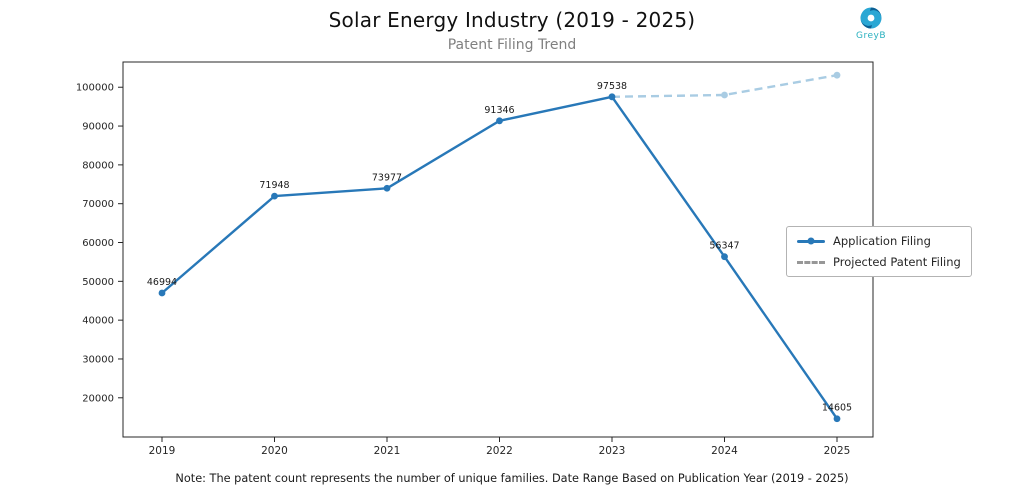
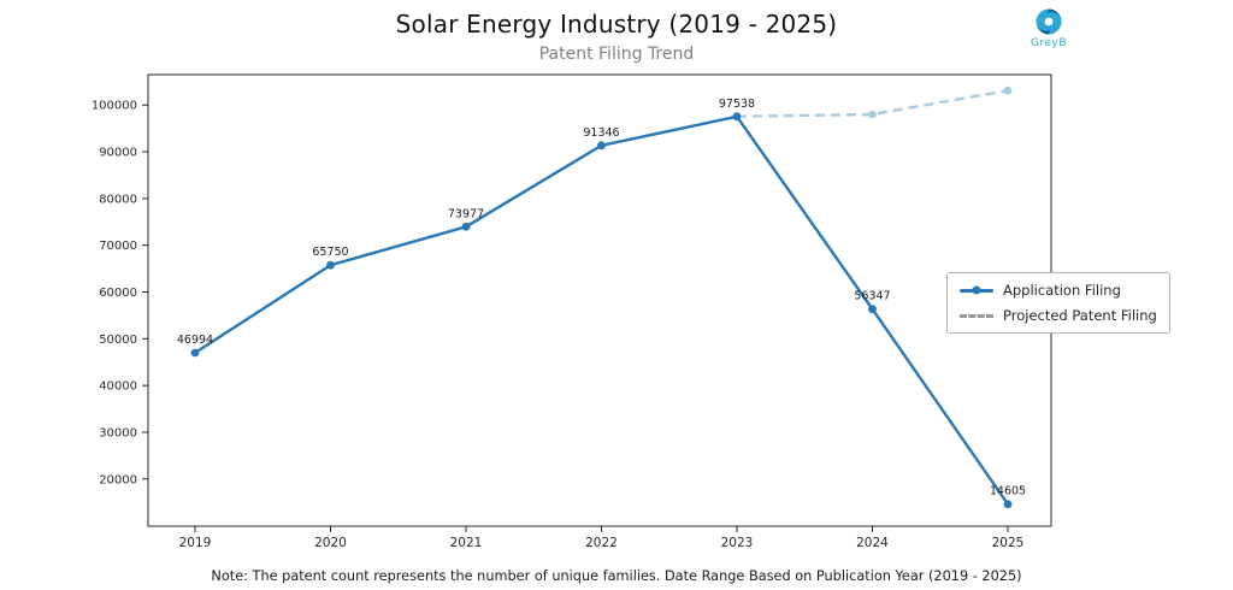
Application Filing/2020: 71948 -> 65750
